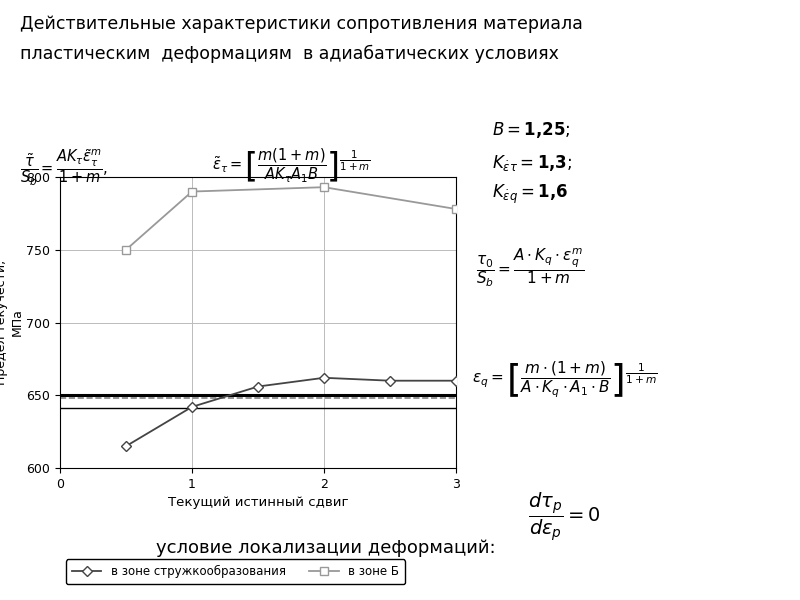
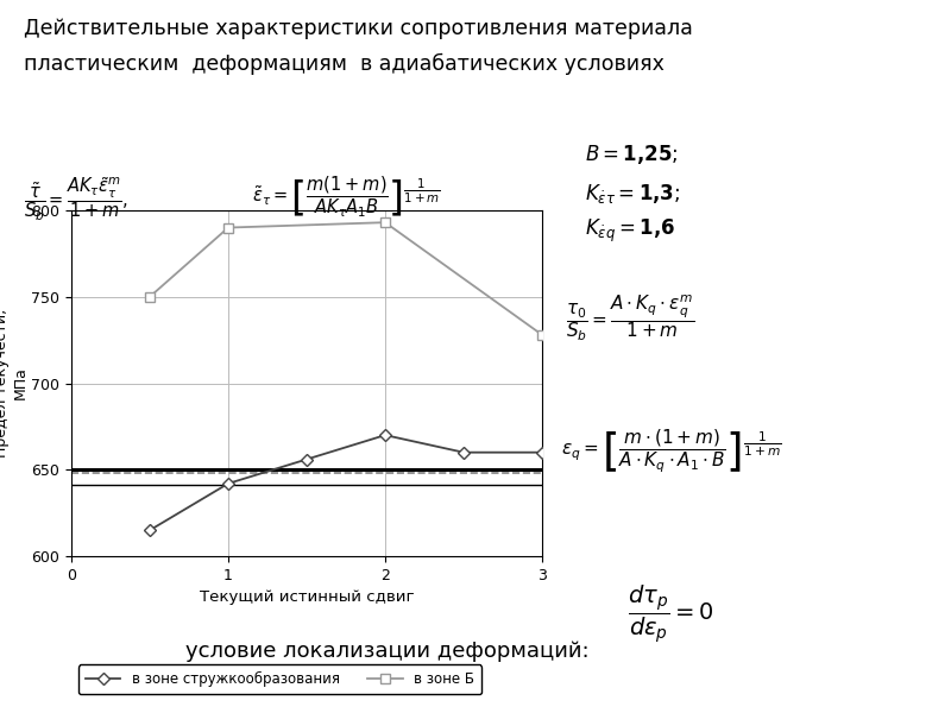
в зоне стружкообразования/2: 662 -> 670
в зоне Б/3: 778 -> 728
